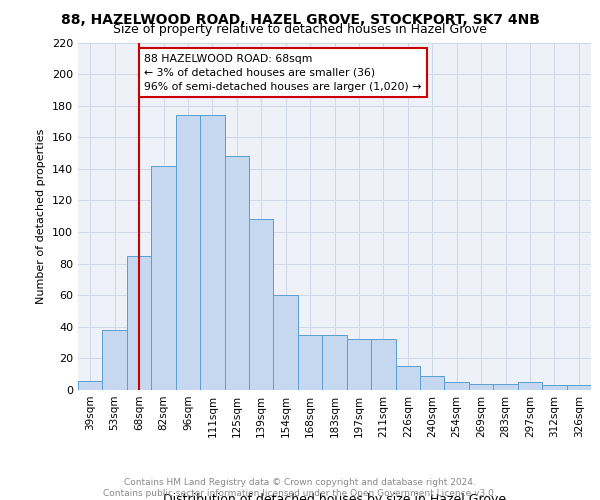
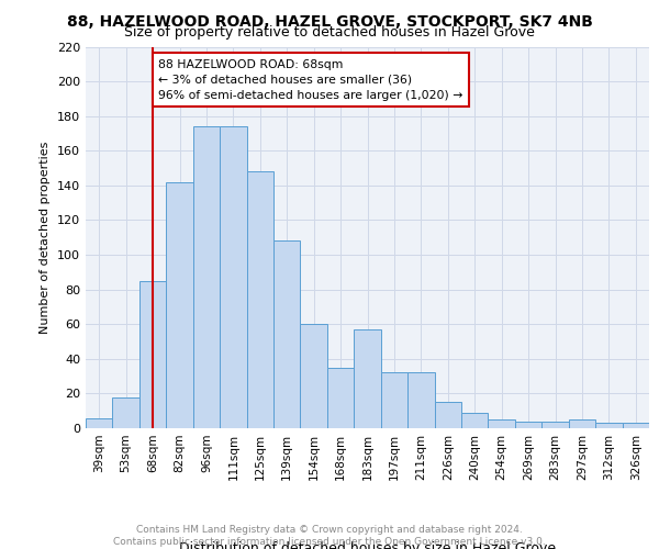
53sqm: 38 -> 18
183sqm: 35 -> 57
